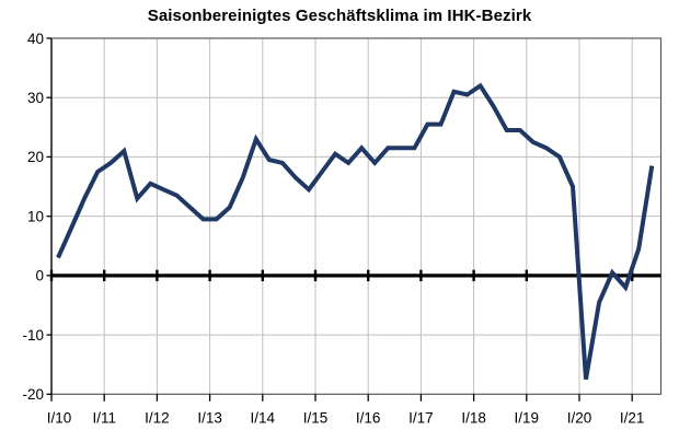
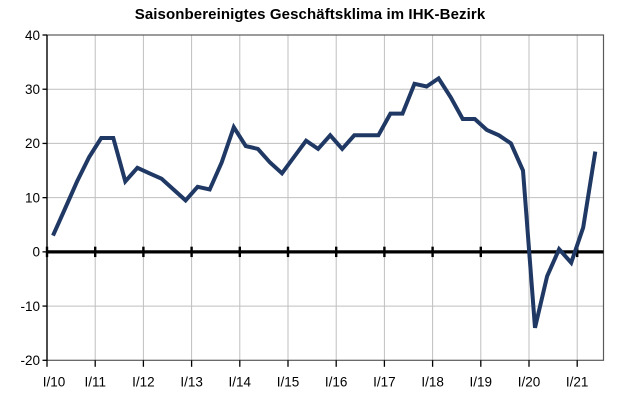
I/11: 19 -> 21
I/13: 10 -> 12
I/20: -18 -> -14
